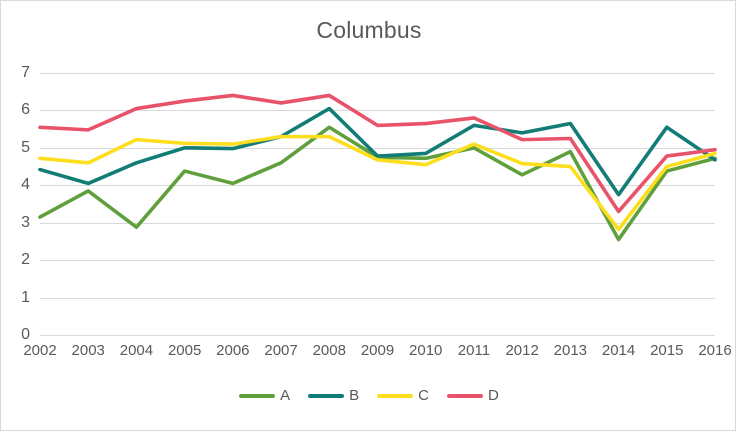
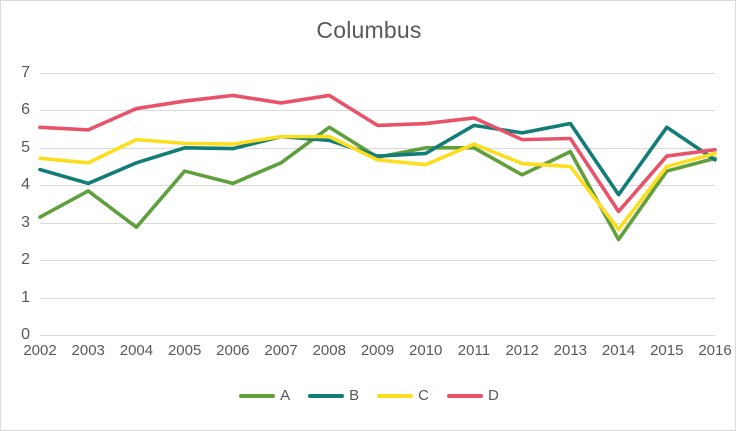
B/2008: 6.0 -> 5.2
A/2010: 4.7 -> 5.0
